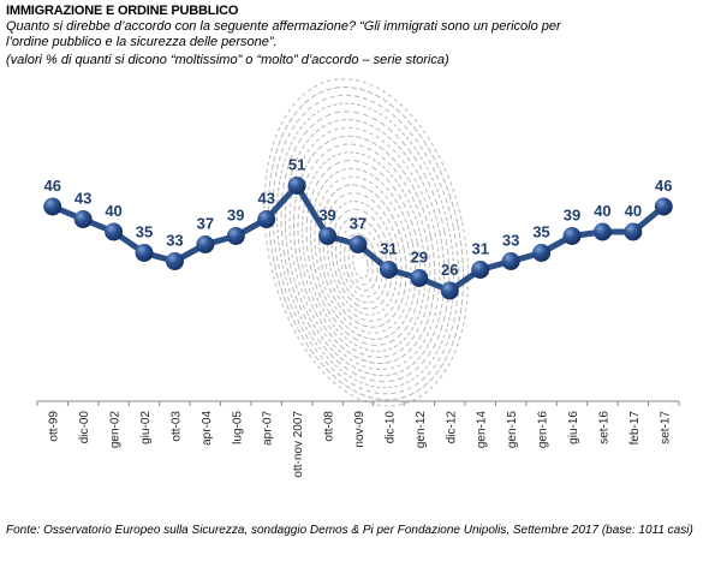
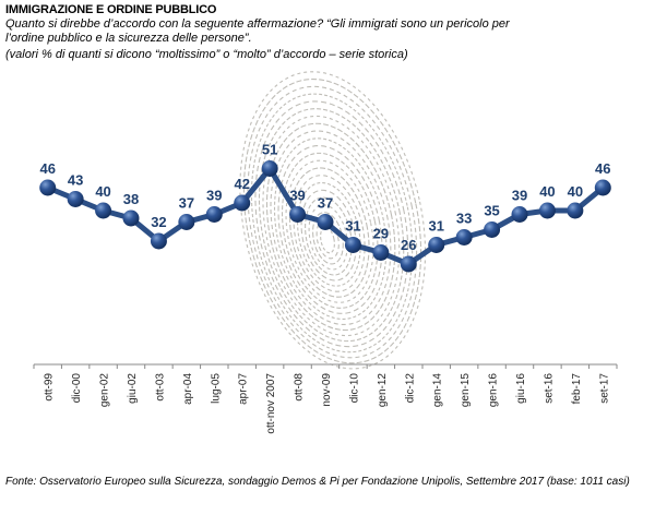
giu-02: 35 -> 38
ott-03: 33 -> 32
apr-07: 43 -> 42
